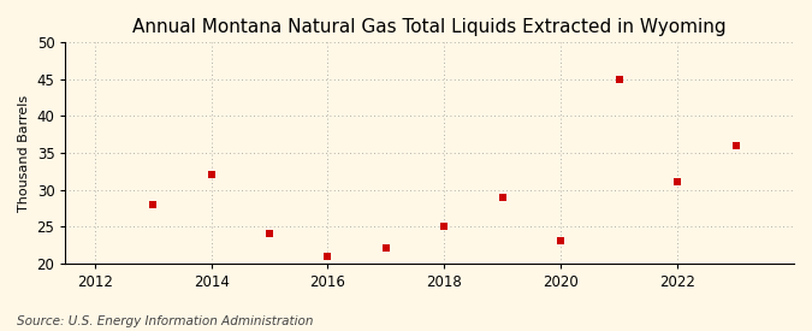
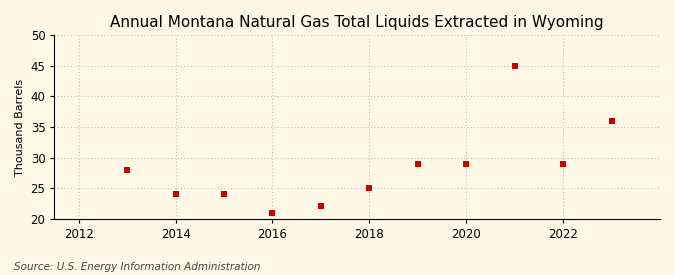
2014: 32 -> 24
2020: 23 -> 29
2022: 31 -> 29
